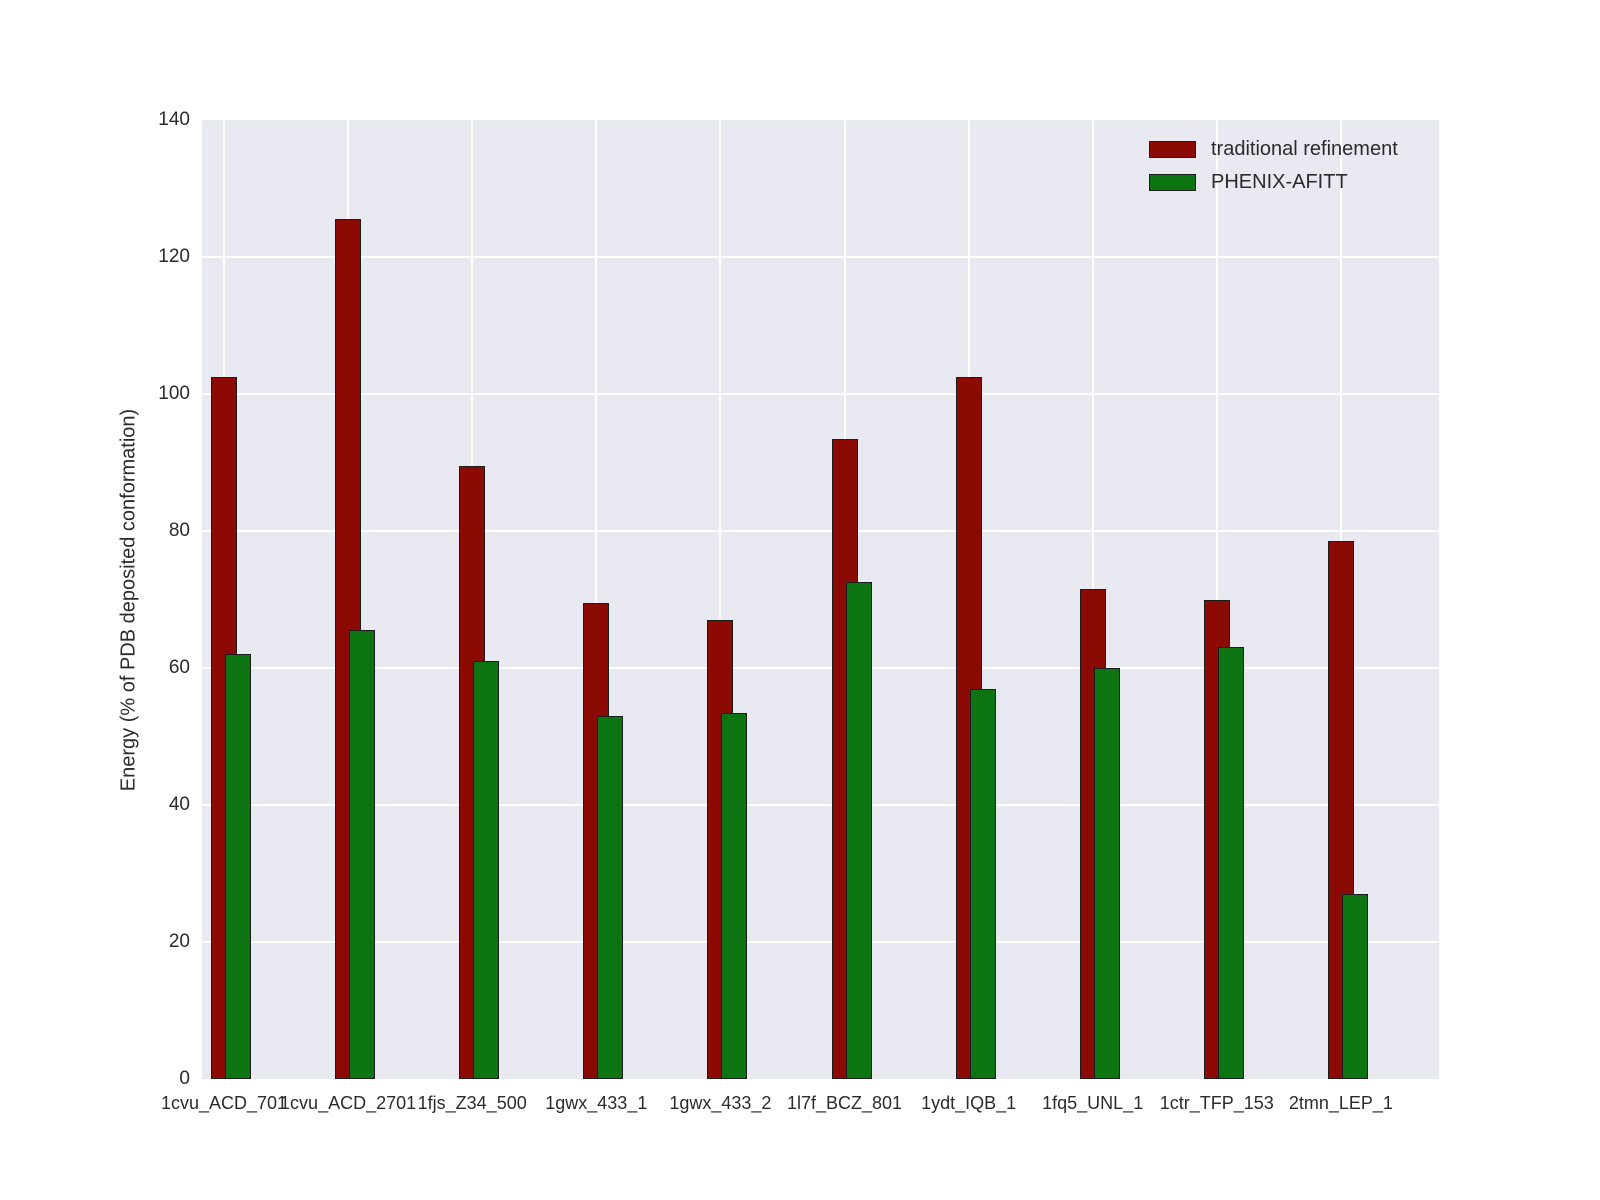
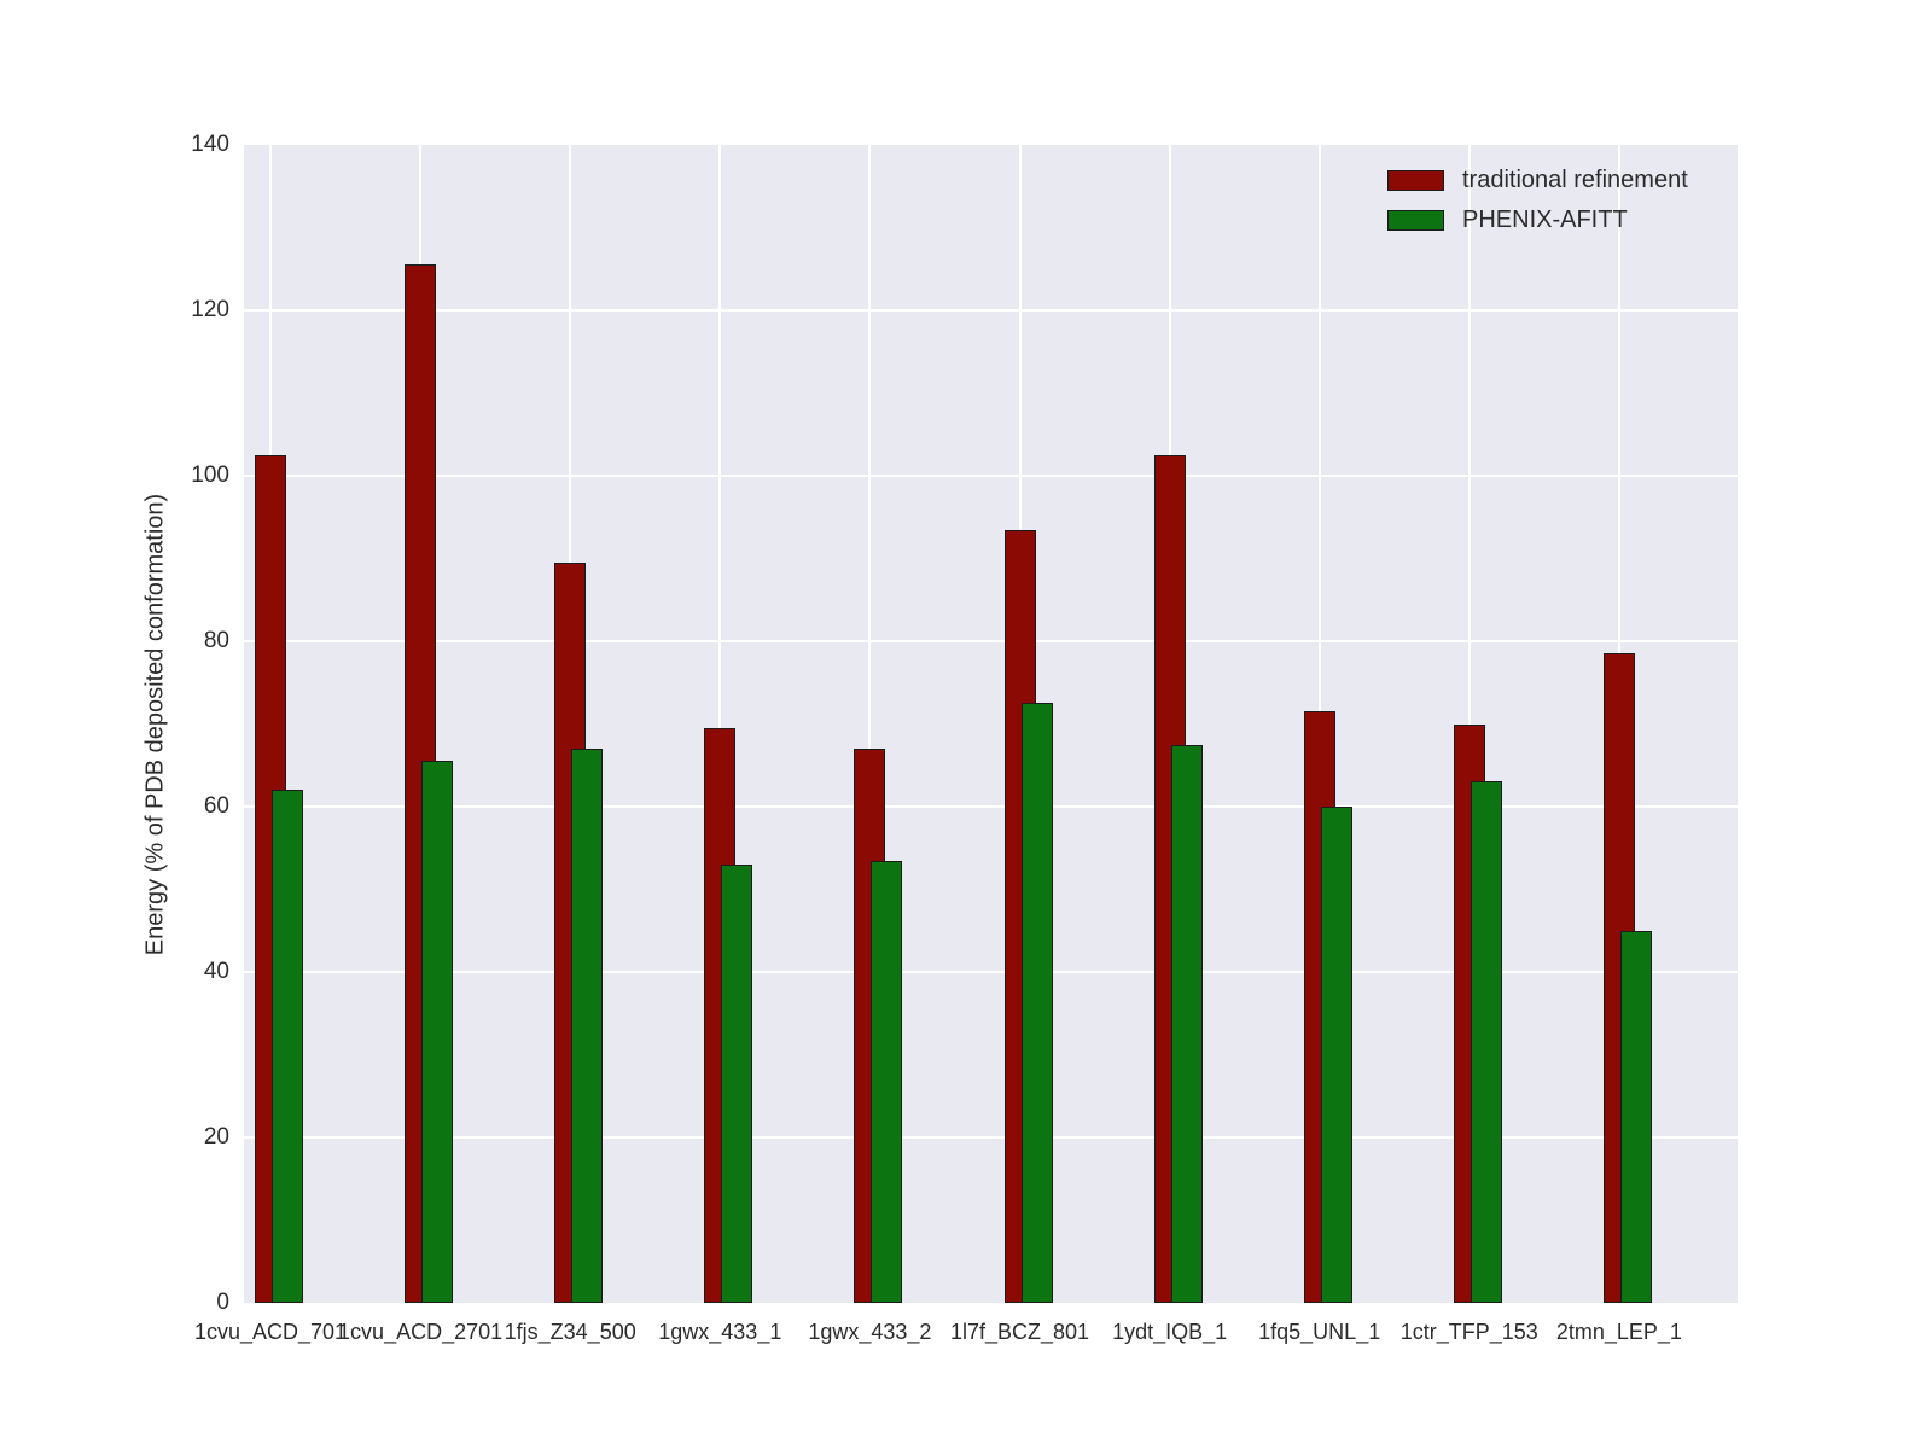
PHENIX-AFITT/1fjs_Z34_500: 61 -> 67
PHENIX-AFITT/1ydt_IQB_1: 57 -> 68
PHENIX-AFITT/2tmn_LEP_1: 27 -> 45
